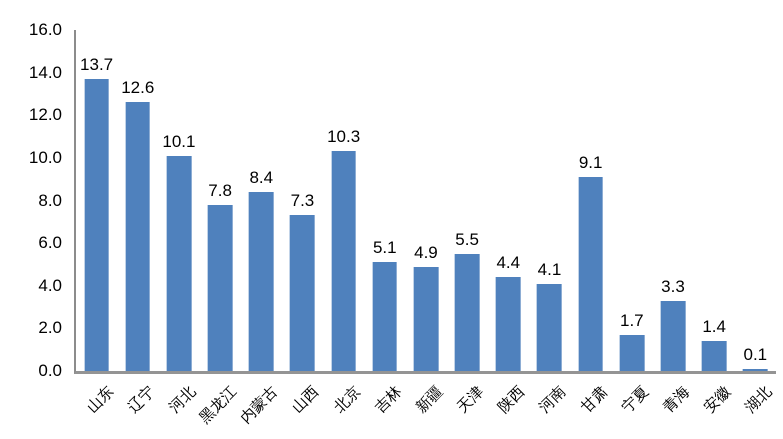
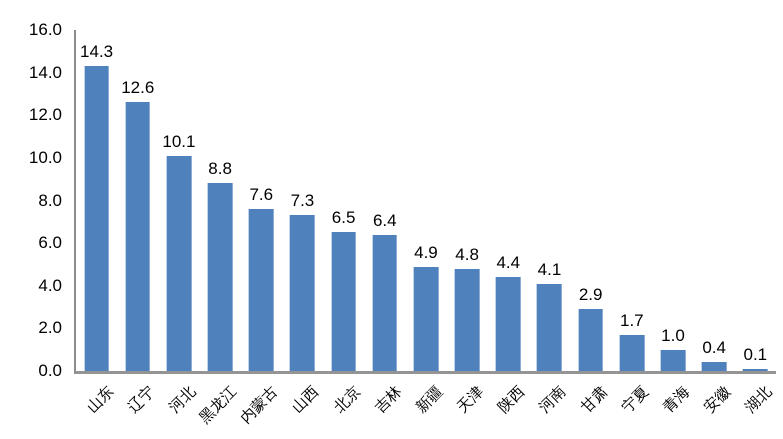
山东: 13.7 -> 14.3
黑龙江: 7.8 -> 8.8
内蒙古: 8.4 -> 7.6
北京: 10.3 -> 6.5
吉林: 5.1 -> 6.4
天津: 5.5 -> 4.8
甘肃: 9.1 -> 2.9
青海: 3.3 -> 1.0
安徽: 1.4 -> 0.4
